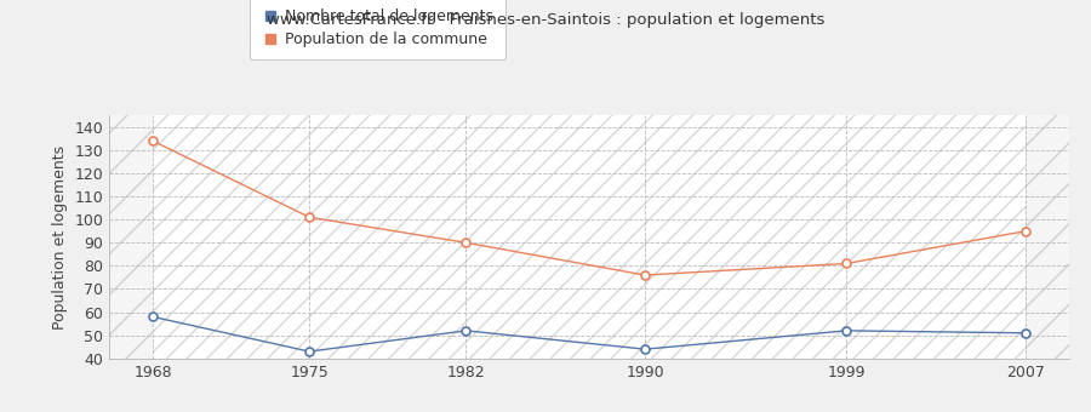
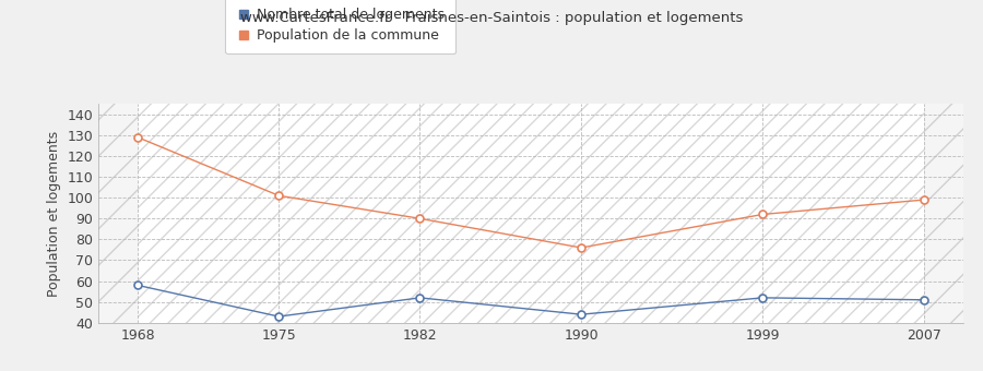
Population de la commune/1968: 134 -> 129
Population de la commune/1999: 81 -> 92
Population de la commune/2007: 95 -> 99
